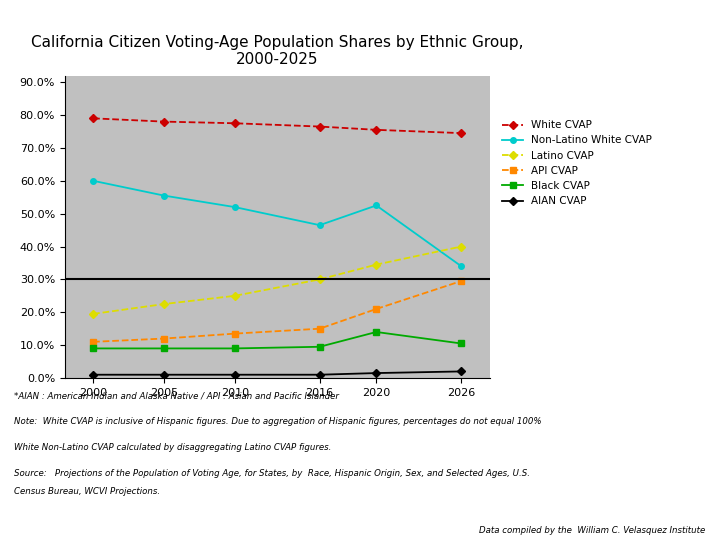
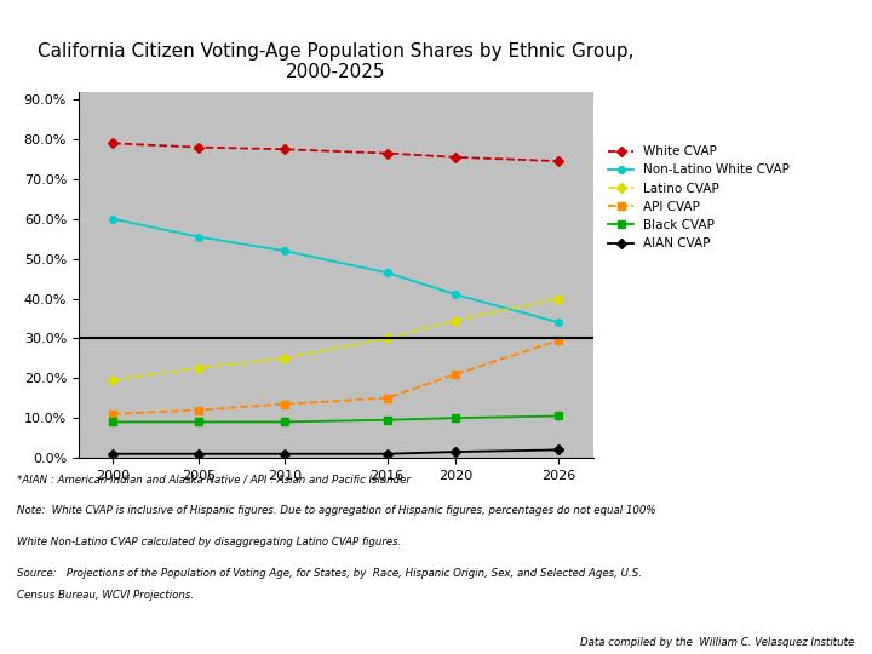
Non-Latino White CVAP/2020: 52.5% -> 41.0%
Black CVAP/2020: 14.0% -> 10.0%
